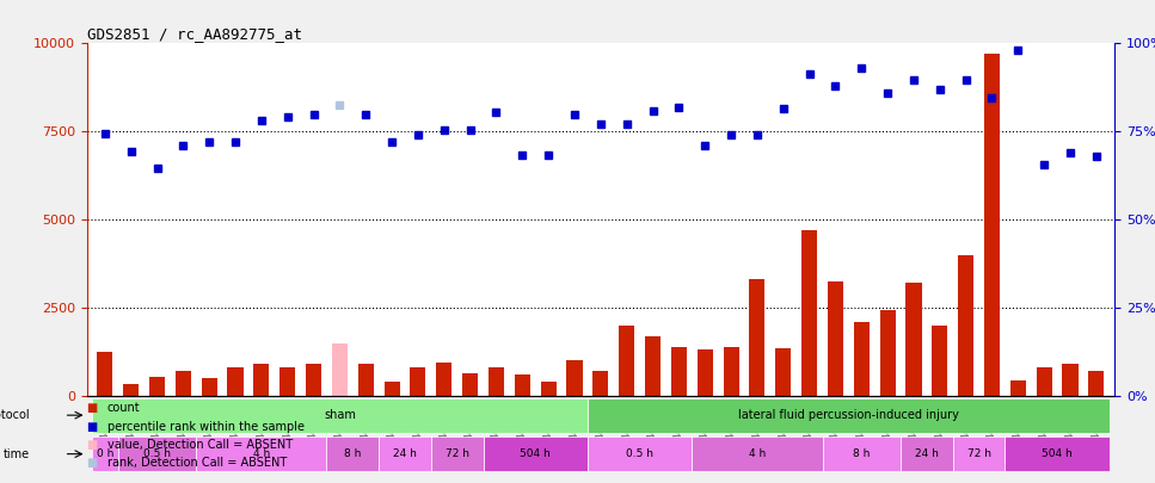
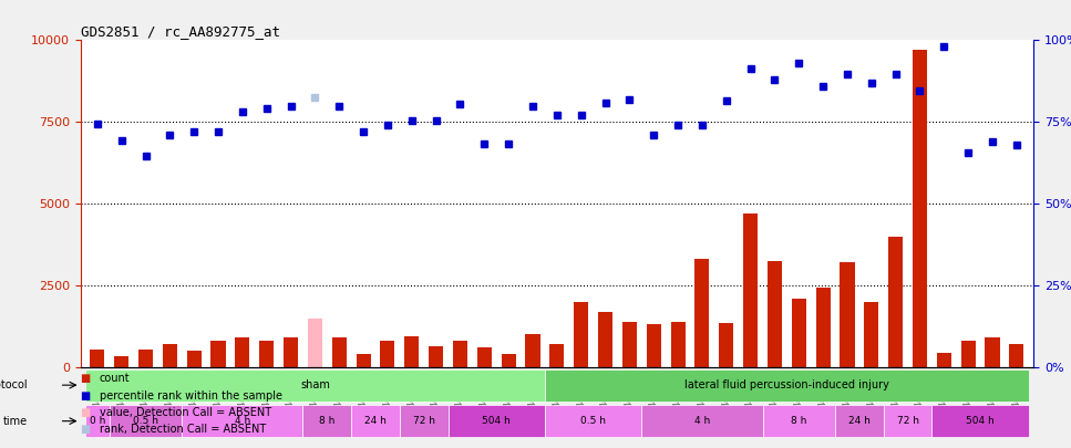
GSM44478: 1250 -> 550
